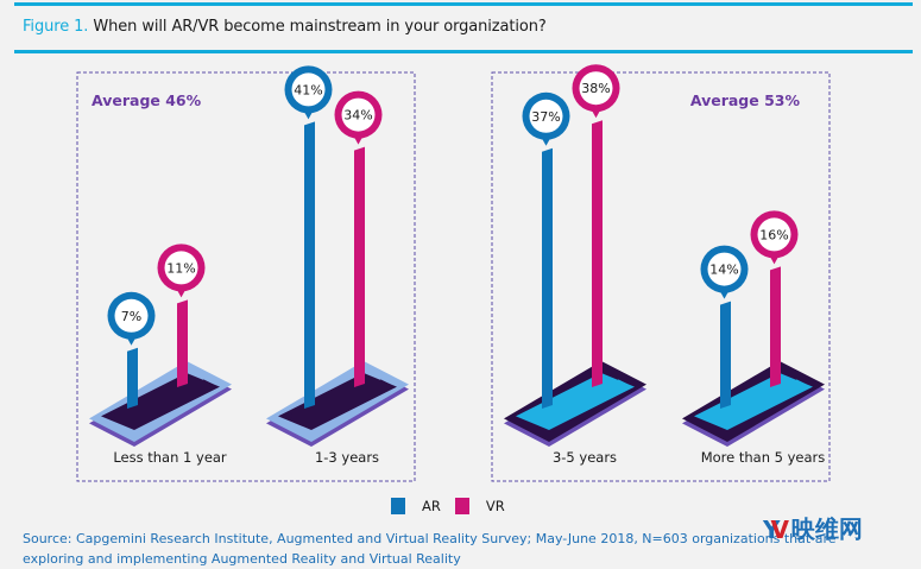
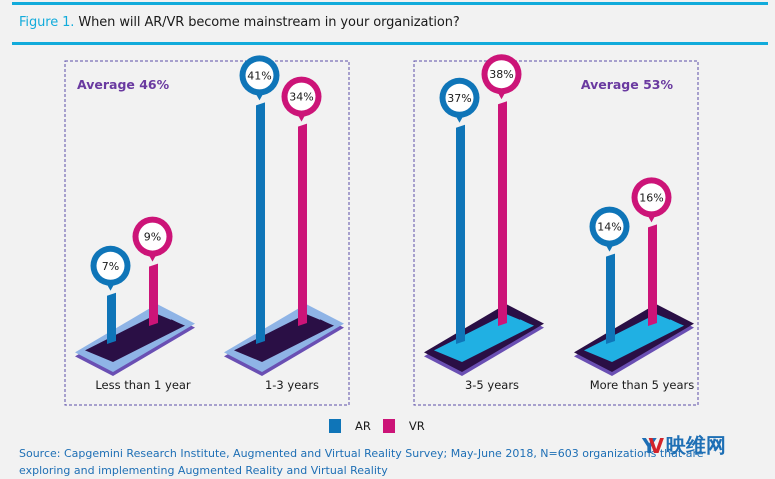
VR/Less than 1 year: 11% -> 9%
